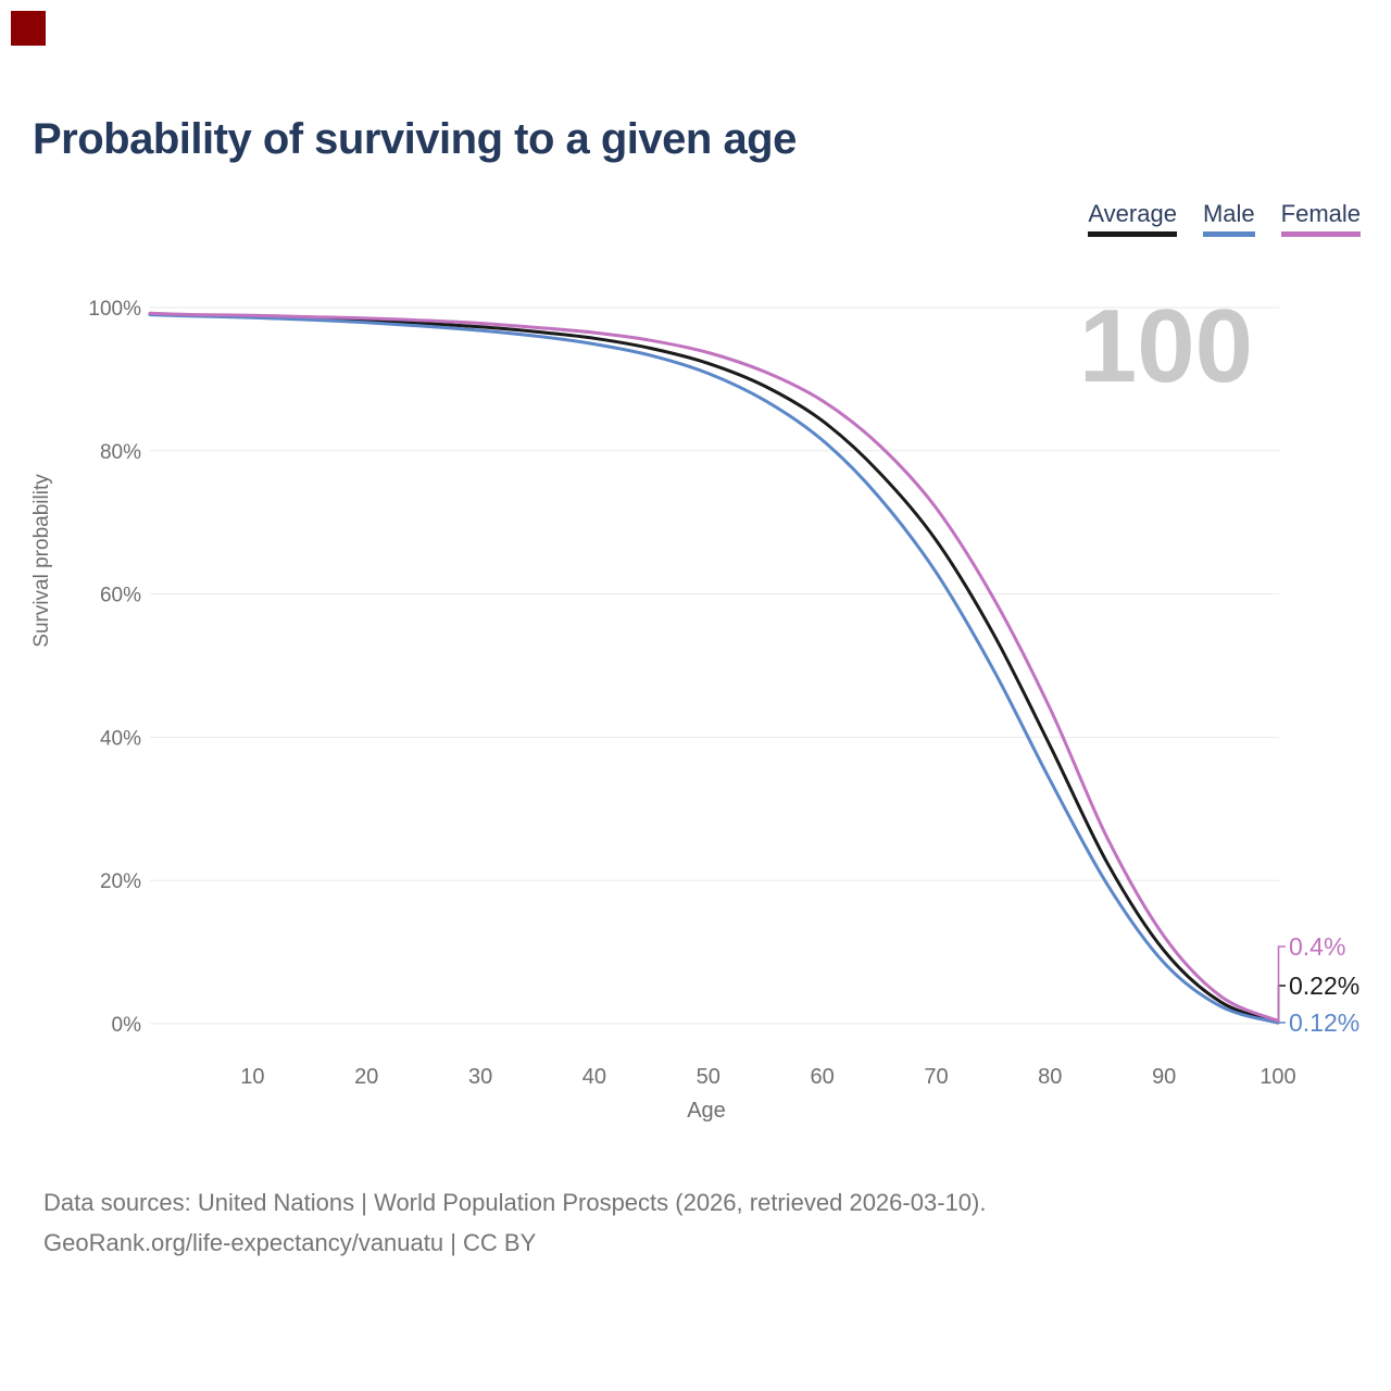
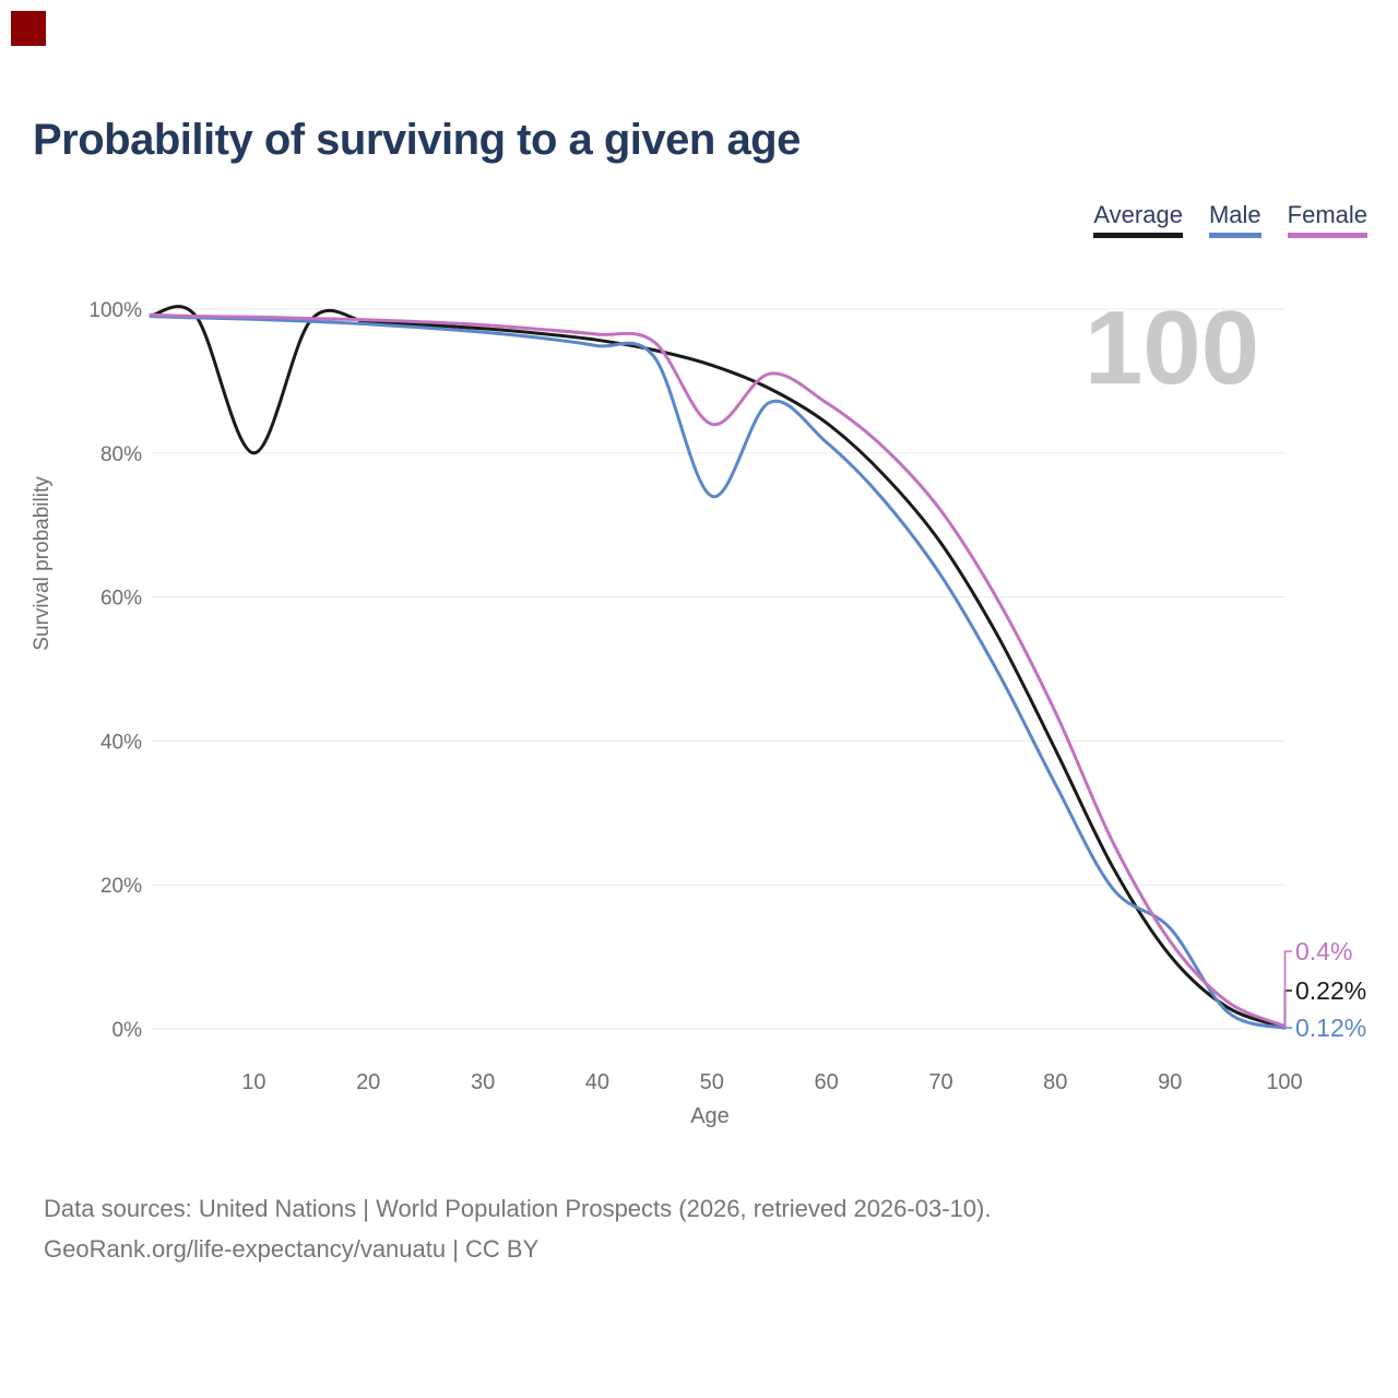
Average/10: 99% -> 80%
Male/50: 91% -> 74%
Female/50: 94% -> 84%
Male/90: 8% -> 14%
